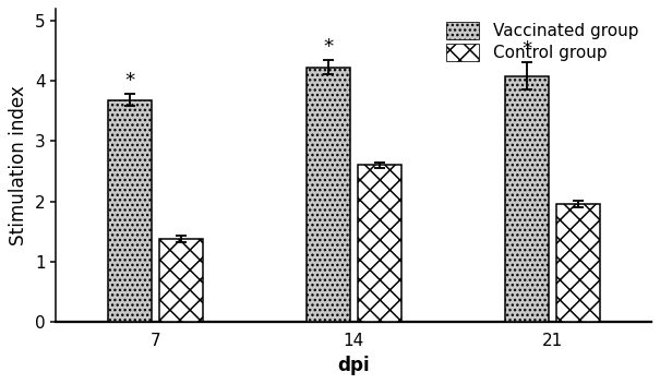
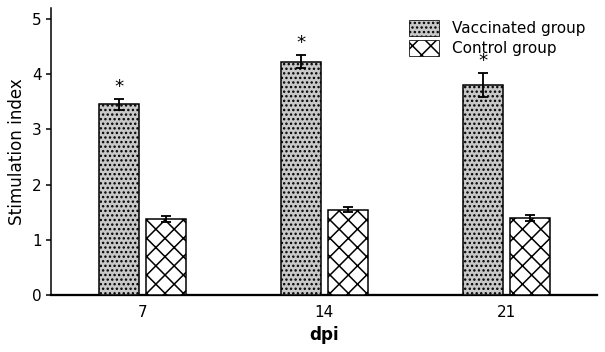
Vaccinated group/7: 3.68 -> 3.45
Control group/14: 2.60 -> 1.55
Vaccinated group/21: 4.08 -> 3.80
Control group/21: 1.96 -> 1.40
